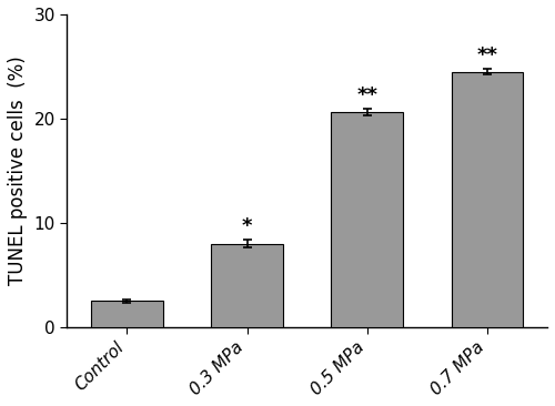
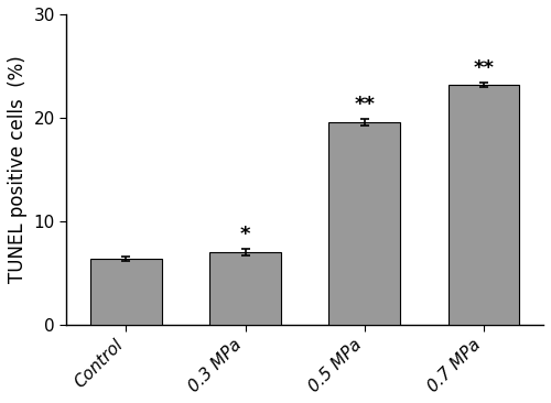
Control: 2.5 -> 6.4
0.3 MPa: 8.0 -> 7.0
0.5 MPa: 20.6 -> 19.6
0.7 MPa: 24.5 -> 23.2
